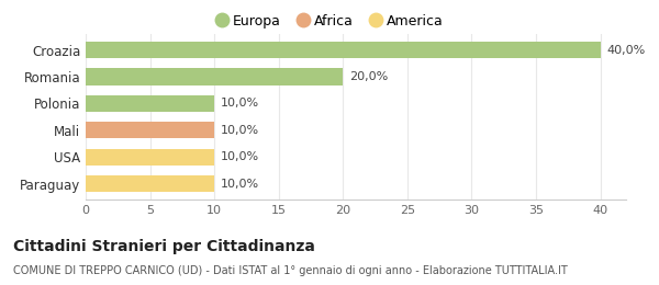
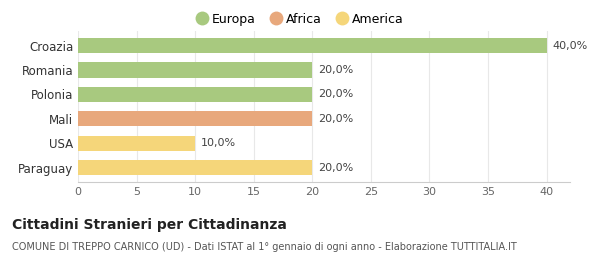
Polonia: 10,0% -> 20,0%
Mali: 10,0% -> 20,0%
Paraguay: 10,0% -> 20,0%
